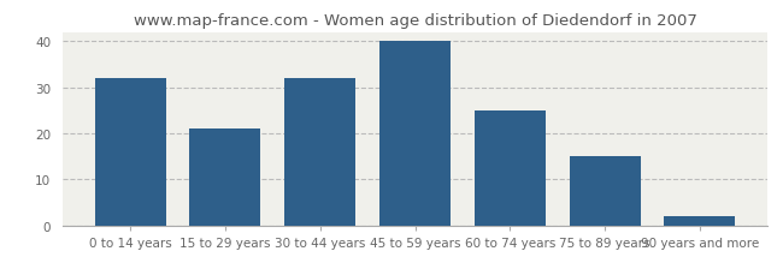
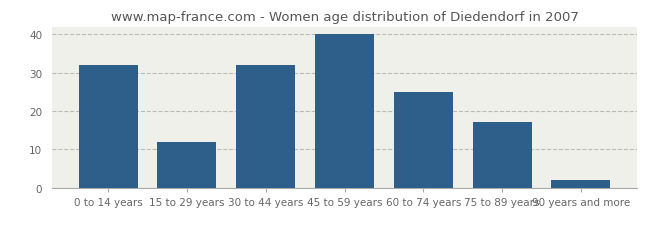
15 to 29 years: 21 -> 12
75 to 89 years: 15 -> 17
